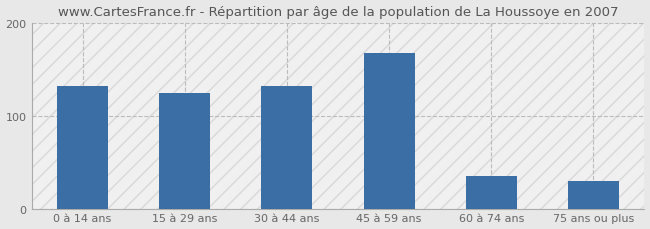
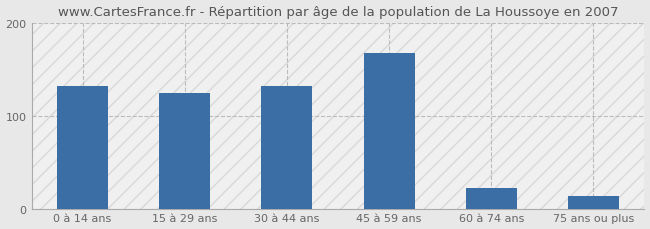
60 à 74 ans: 35 -> 22
75 ans ou plus: 30 -> 14
